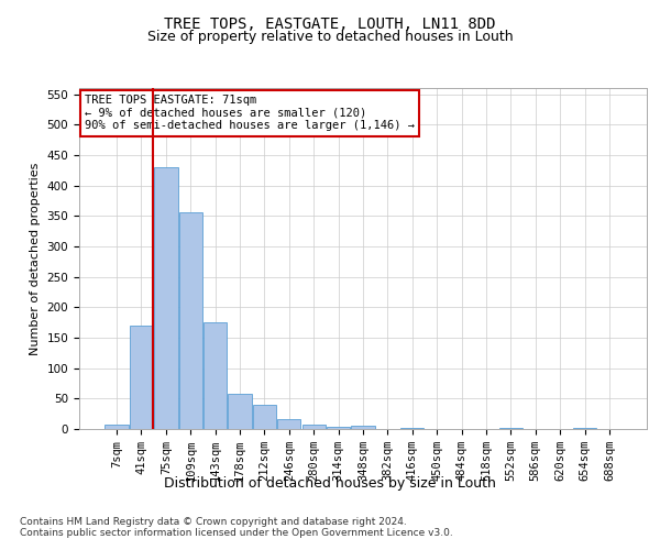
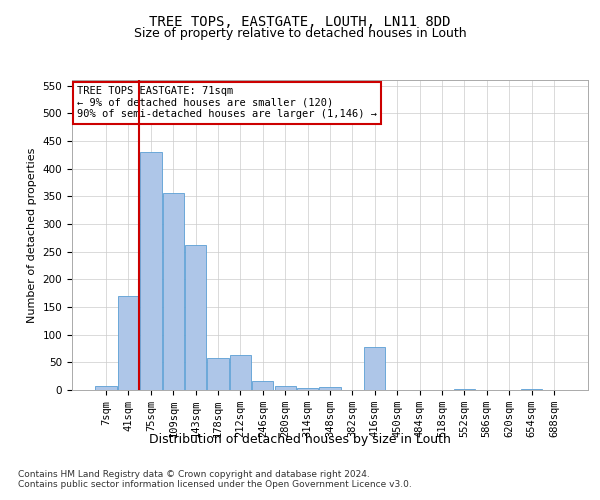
143sqm: 175 -> 262
212sqm: 39 -> 64
416sqm: 2 -> 78
